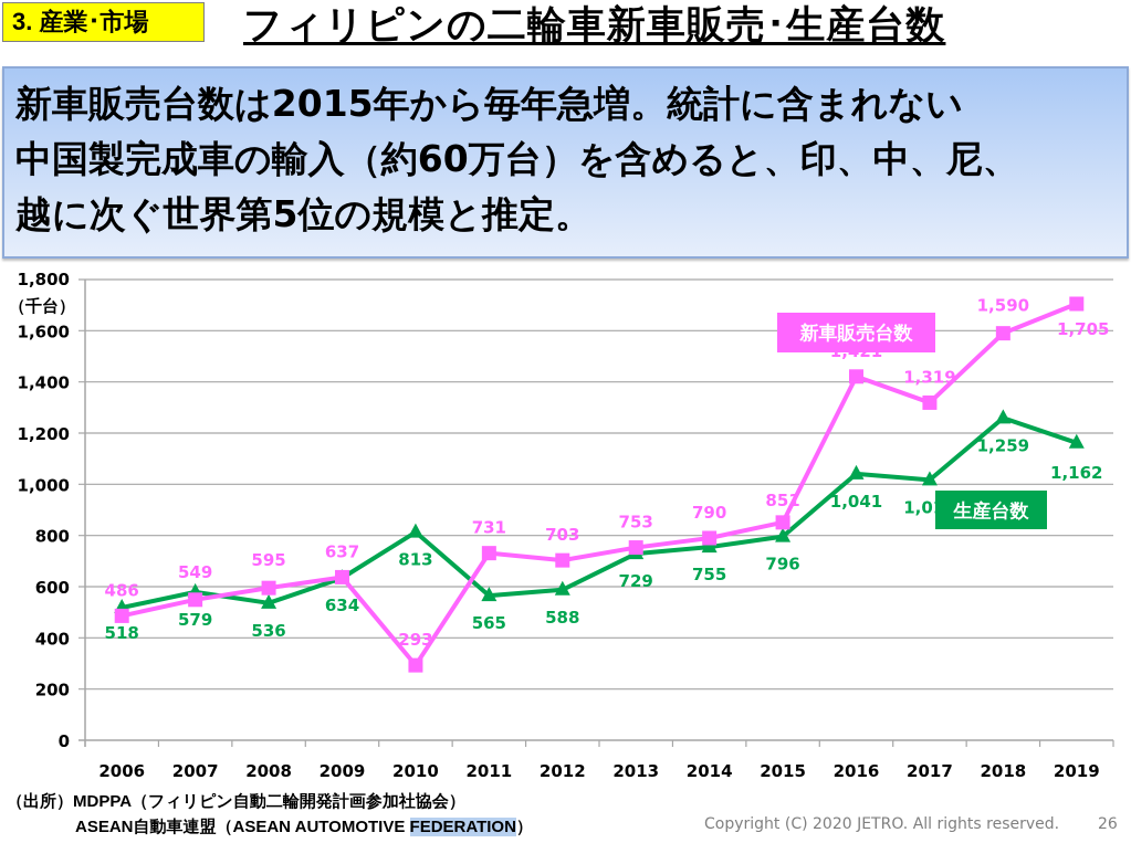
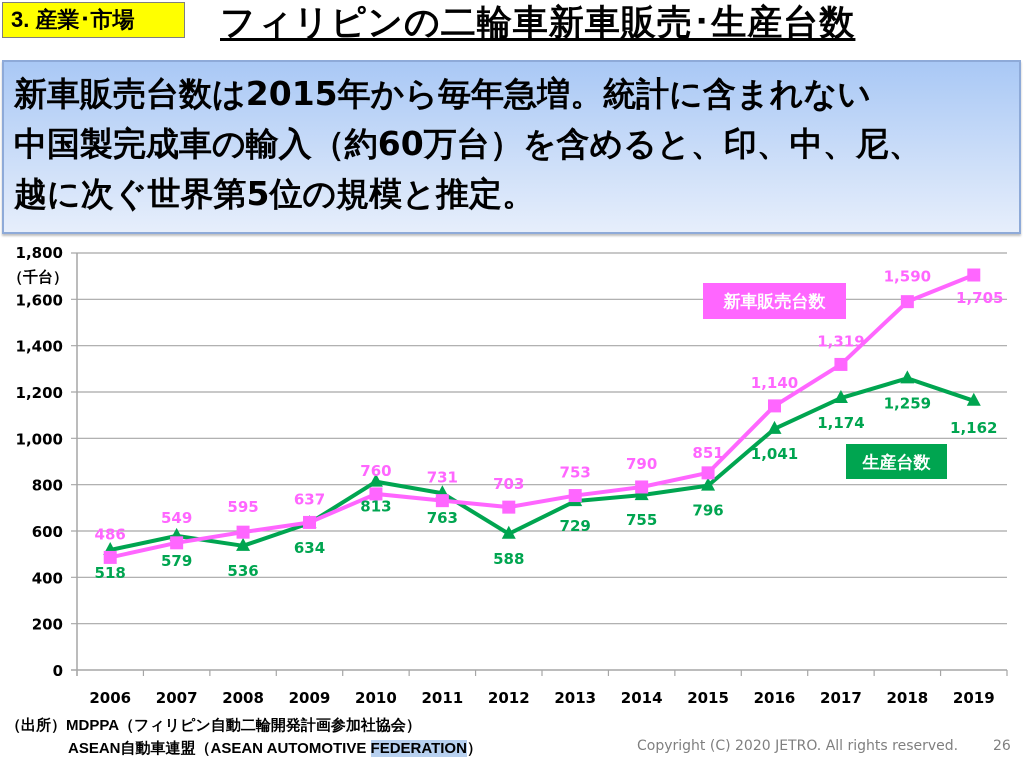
新車販売台数/2010: 293 -> 760
生産台数/2011: 565 -> 763
新車販売台数/2016: 1,421 -> 1,140
生産台数/2017: 1,017 -> 1,174
